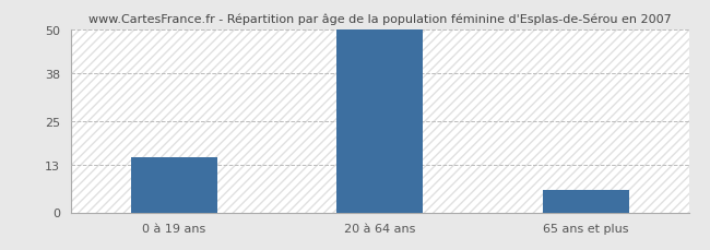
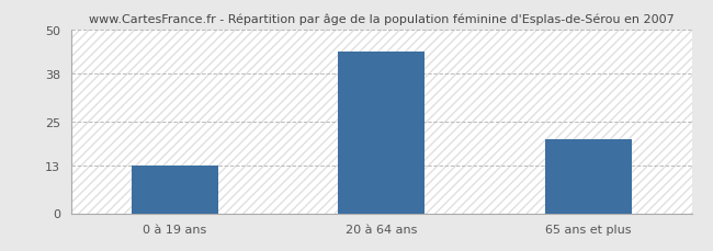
0 à 19 ans: 15 -> 13
20 à 64 ans: 50 -> 44
65 ans et plus: 6 -> 20
